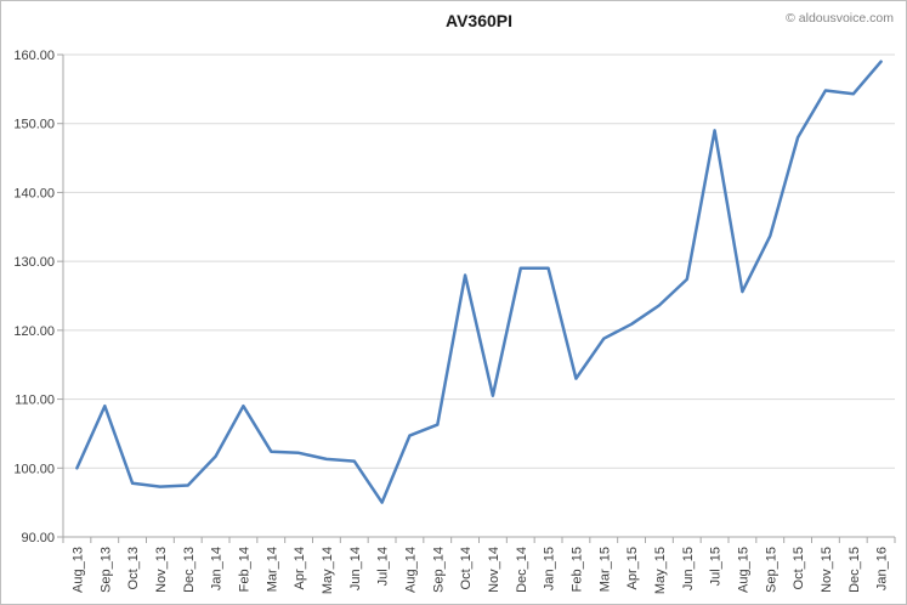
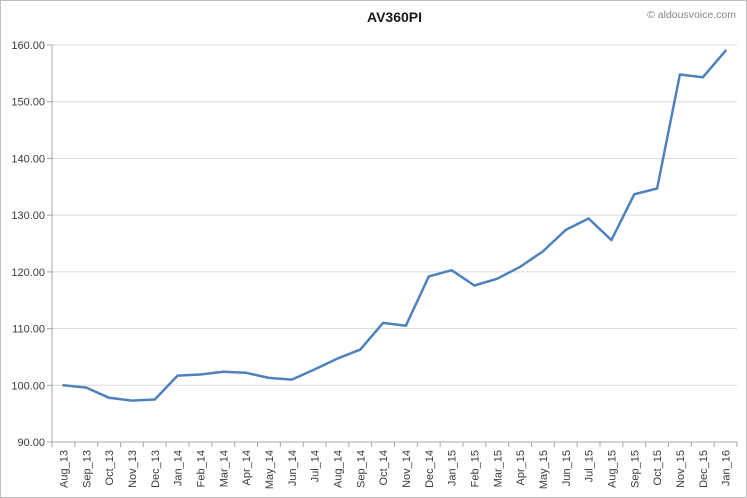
Sep_13: 109 -> 100
Feb_14: 109 -> 102
Jul_14: 95 -> 103
Oct_14: 128 -> 111
Dec_14: 129 -> 119
Jan_15: 129 -> 120
Feb_15: 113 -> 118
Jul_15: 149 -> 129
Oct_15: 148 -> 135
